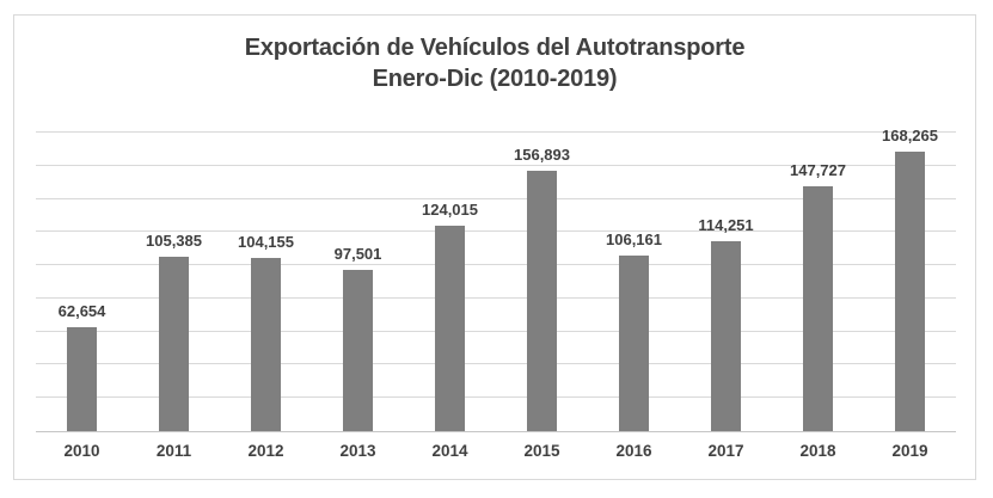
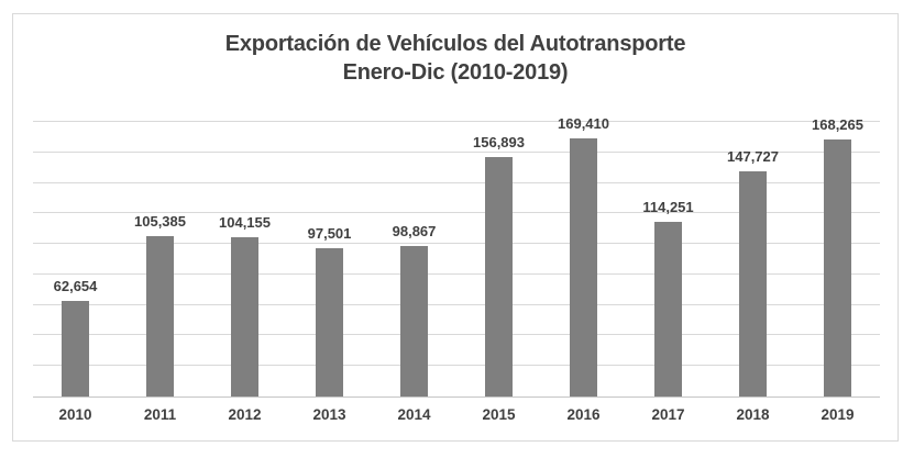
2014: 124,015 -> 98,867
2016: 106,161 -> 169,410
